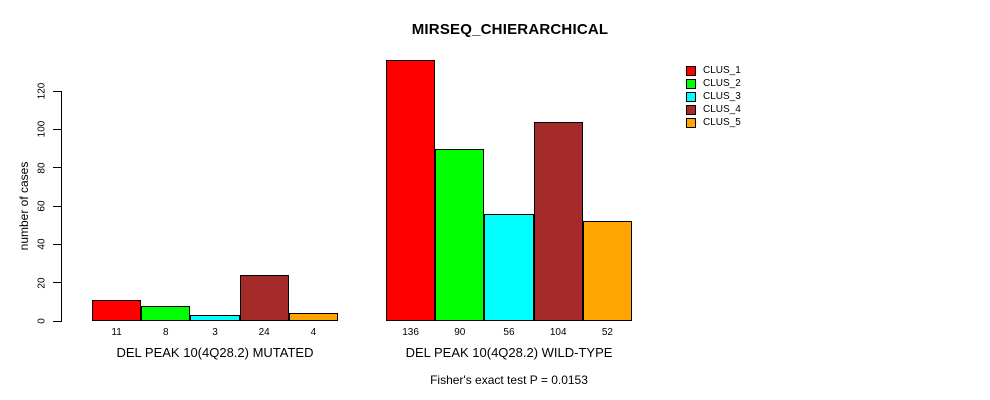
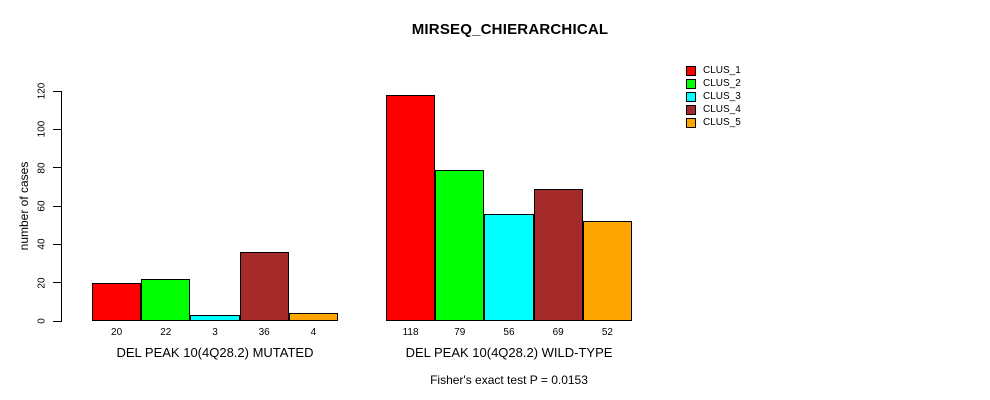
CLUS_1/DEL PEAK 10(4Q28.2) MUTATED: 11 -> 20
CLUS_2/DEL PEAK 10(4Q28.2) MUTATED: 8 -> 22
CLUS_4/DEL PEAK 10(4Q28.2) MUTATED: 24 -> 36
CLUS_1/DEL PEAK 10(4Q28.2) WILD-TYPE: 136 -> 118
CLUS_2/DEL PEAK 10(4Q28.2) WILD-TYPE: 90 -> 79
CLUS_4/DEL PEAK 10(4Q28.2) WILD-TYPE: 104 -> 69
